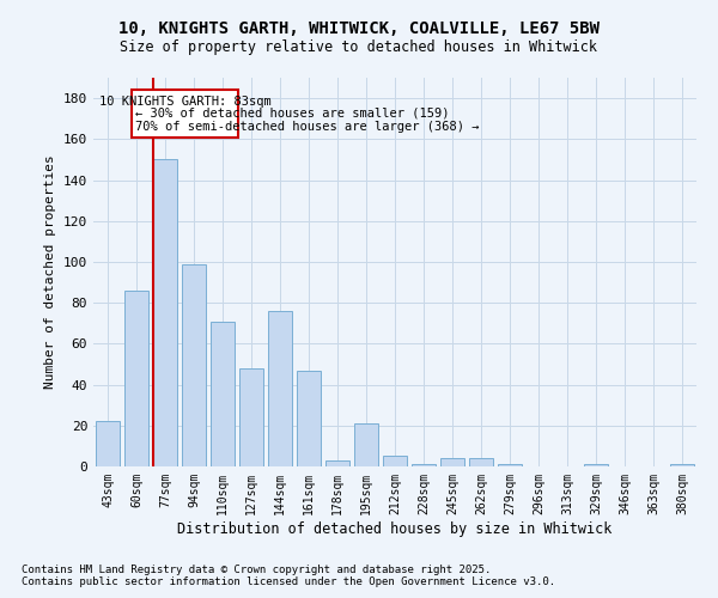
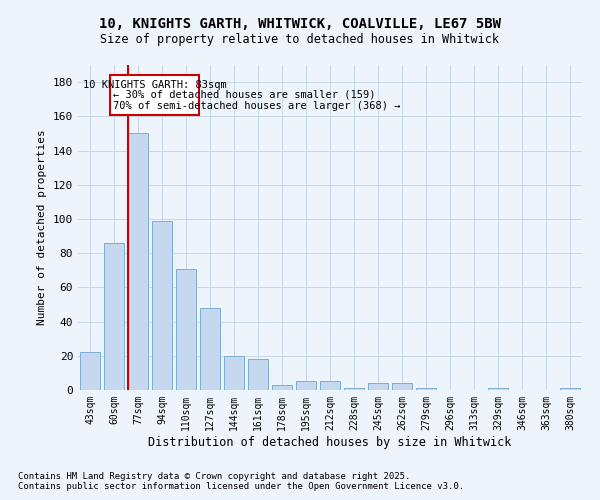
144sqm: 76 -> 20
161sqm: 47 -> 18
195sqm: 21 -> 5
